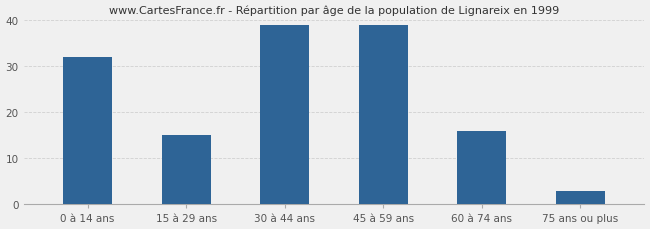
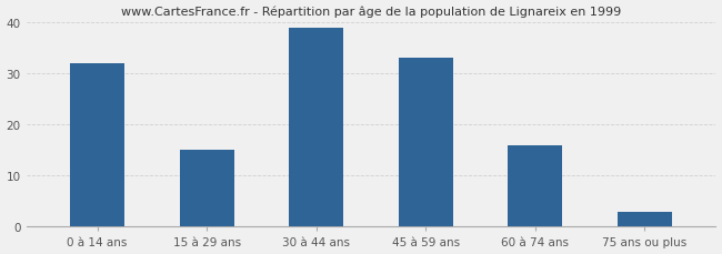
45 à 59 ans: 39 -> 33
